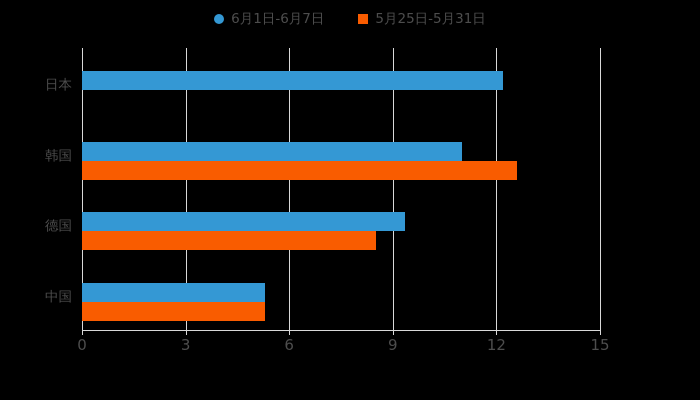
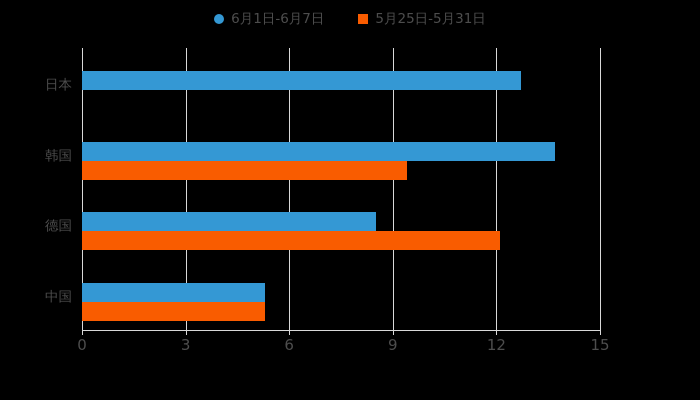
6月1日-6月7日/日本: 12.2 -> 12.7
6月1日-6月7日/韩国: 11.0 -> 13.7
5月25日-5月31日/韩国: 12.6 -> 9.4
6月1日-6月7日/德国: 9.3 -> 8.5
5月25日-5月31日/德国: 8.5 -> 12.1
